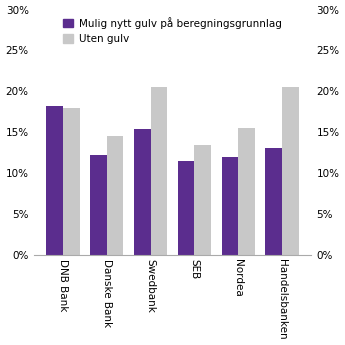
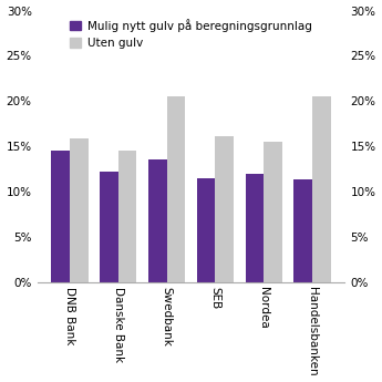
Mulig nytt gulv på beregningsgrunnlag/DNB Bank: 18.2% -> 14.5%
Uten gulv/DNB Bank: 18.0% -> 15.9%
Mulig nytt gulv på beregningsgrunnlag/Swedbank: 15.4% -> 13.5%
Uten gulv/SEB: 13.4% -> 16.1%
Mulig nytt gulv på beregningsgrunnlag/Handelsbanken: 13.0% -> 11.4%
